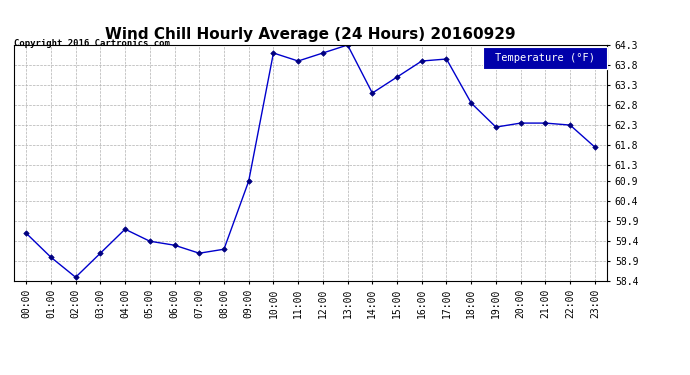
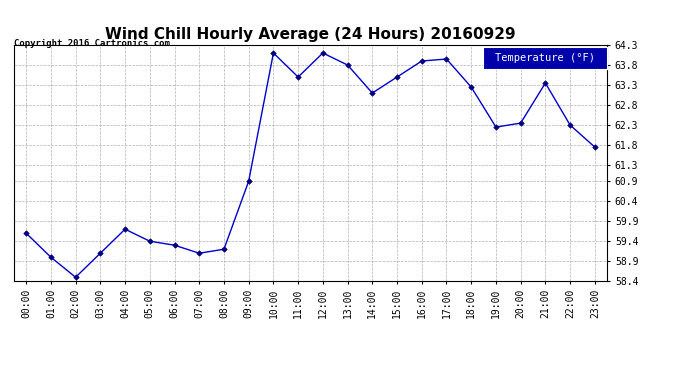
11:00: 63.90 -> 63.50
13:00: 64.30 -> 63.80
18:00: 62.85 -> 63.25
21:00: 62.35 -> 63.35
